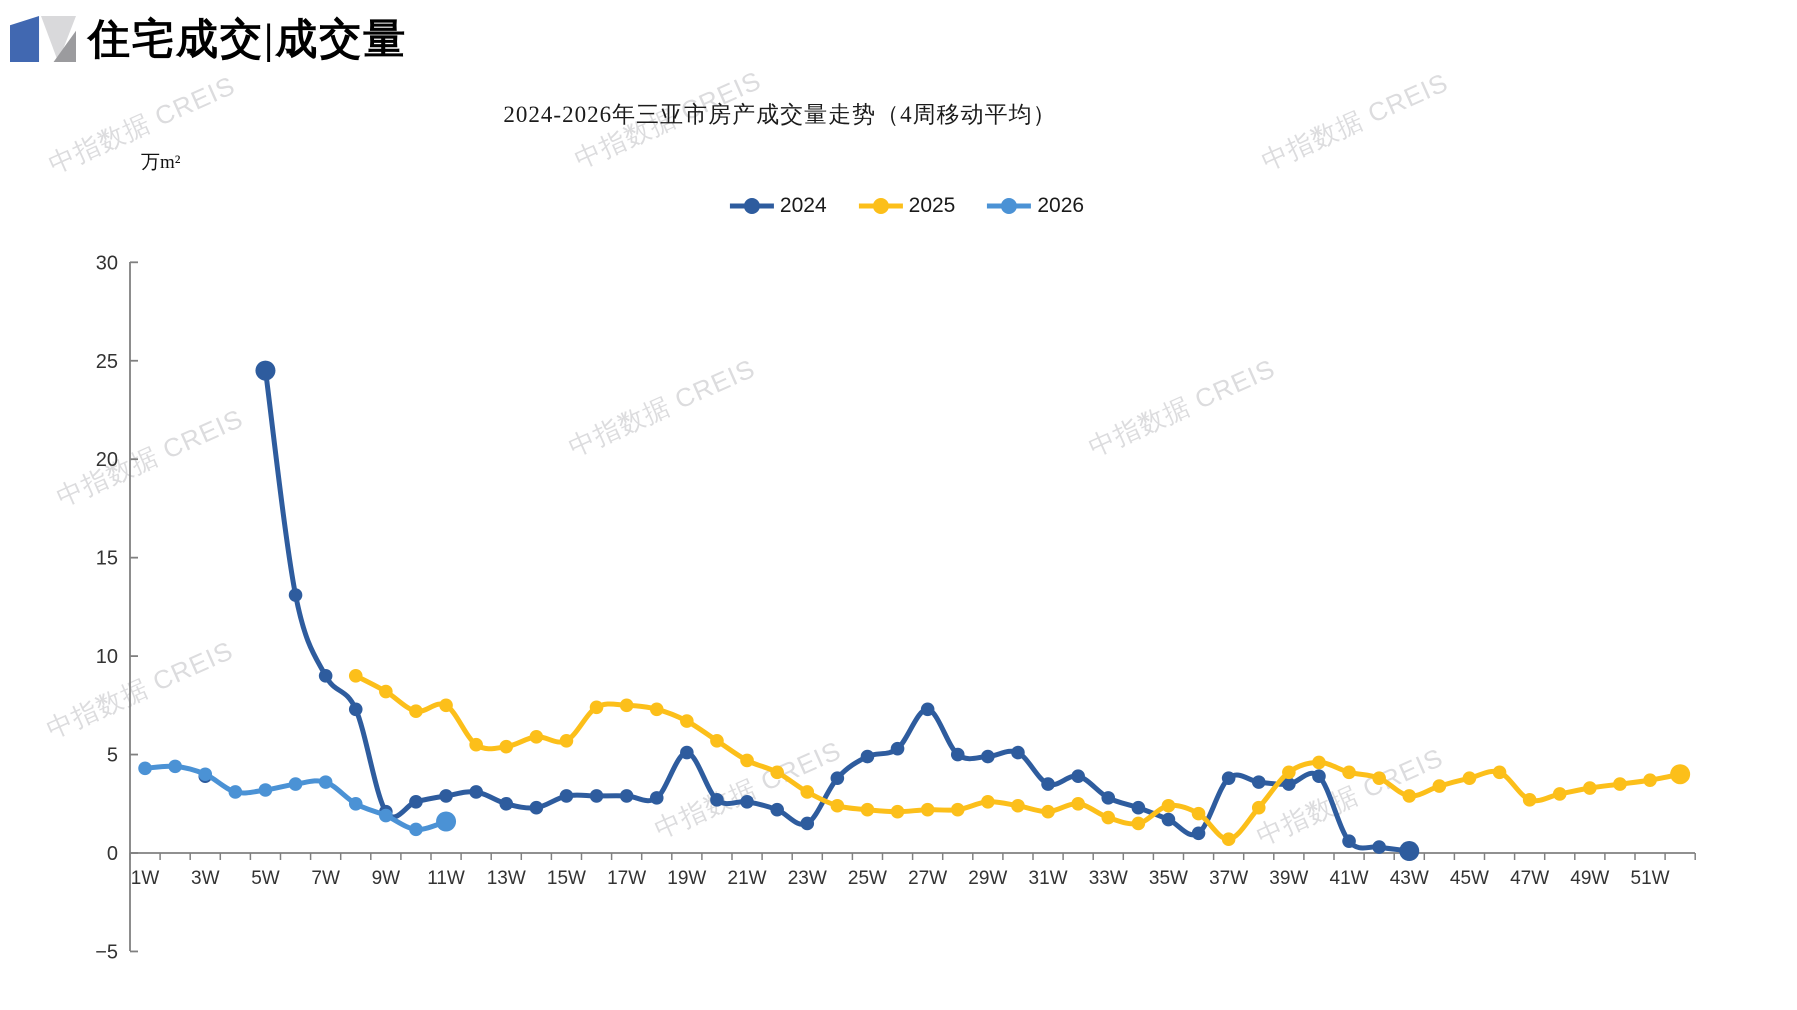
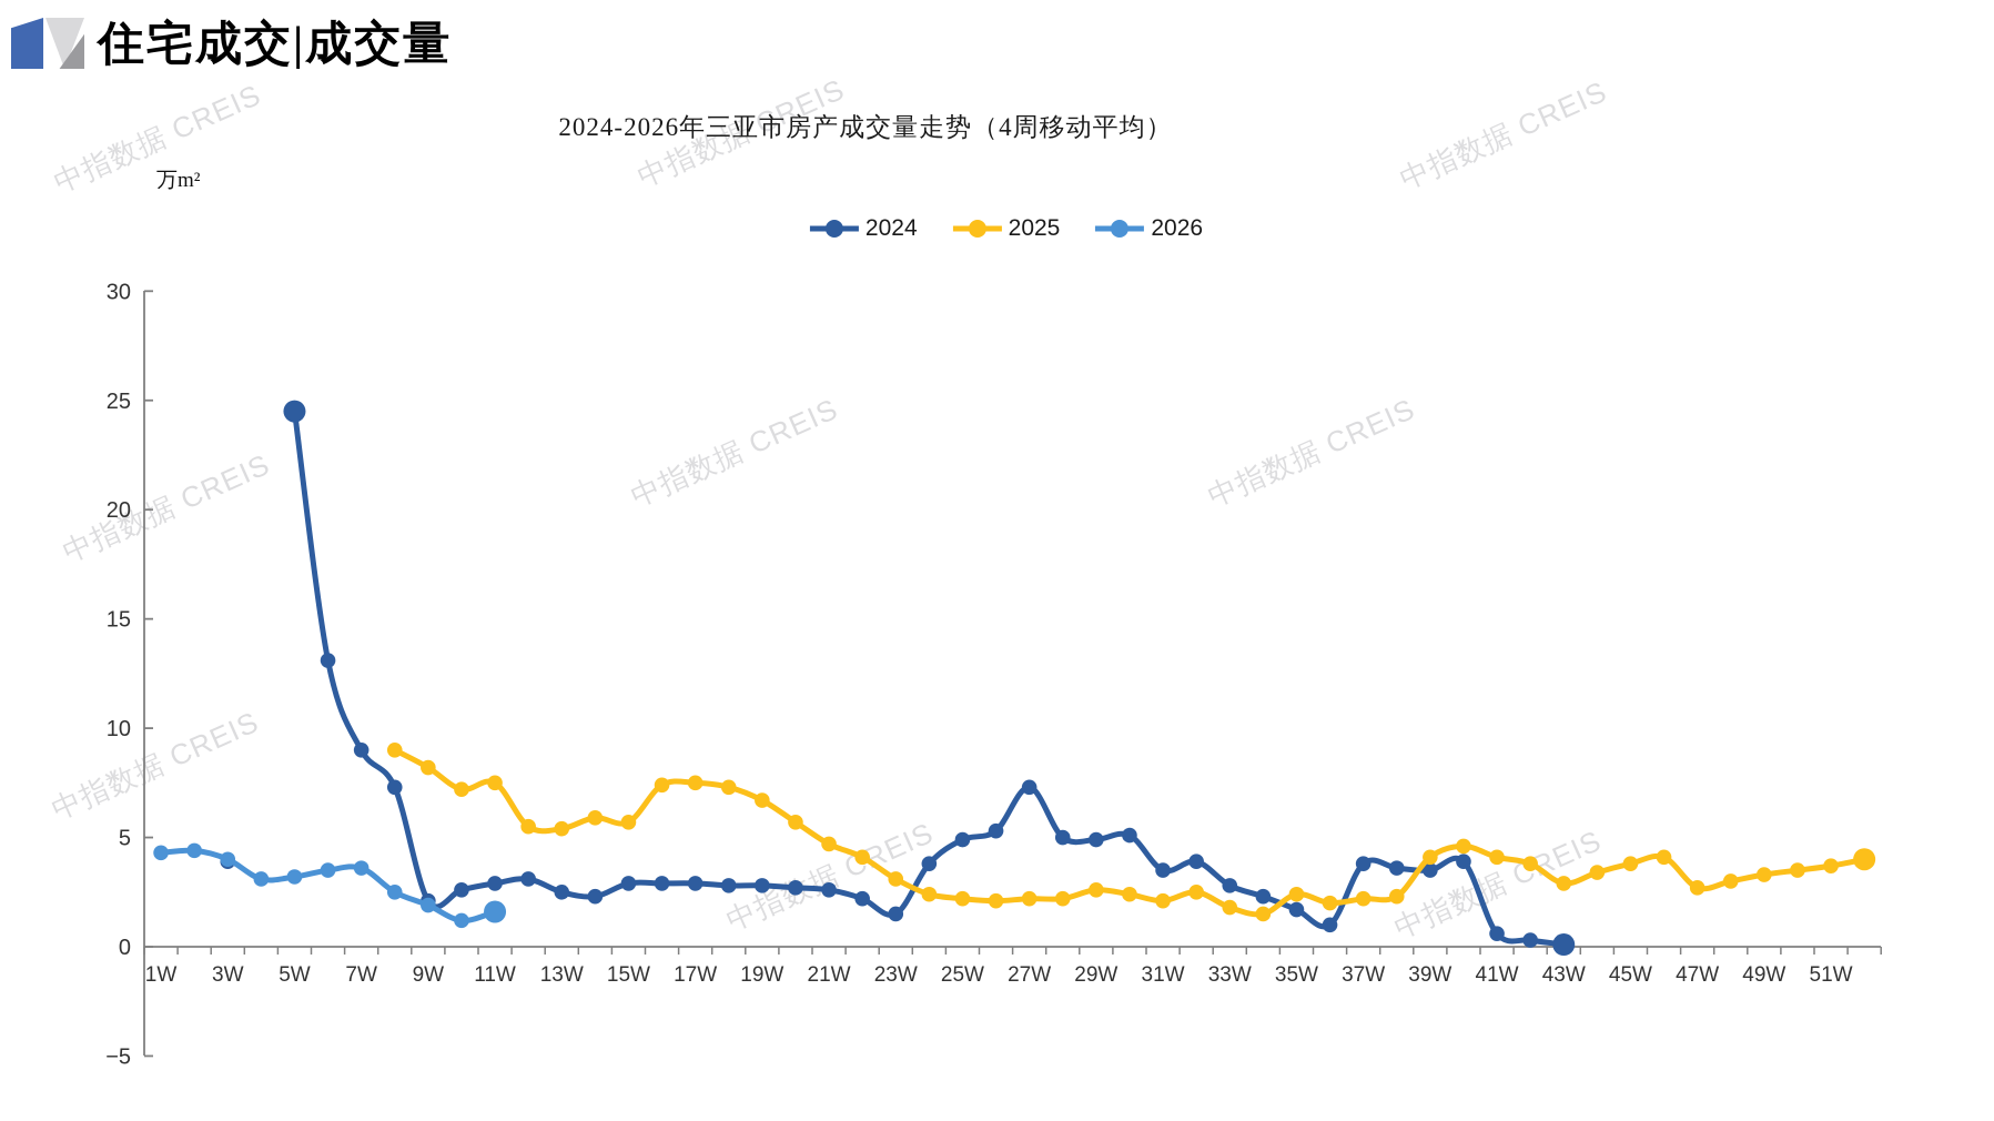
2024/19W: 5.1 -> 2.8
2025/37W: 0.7 -> 2.2
